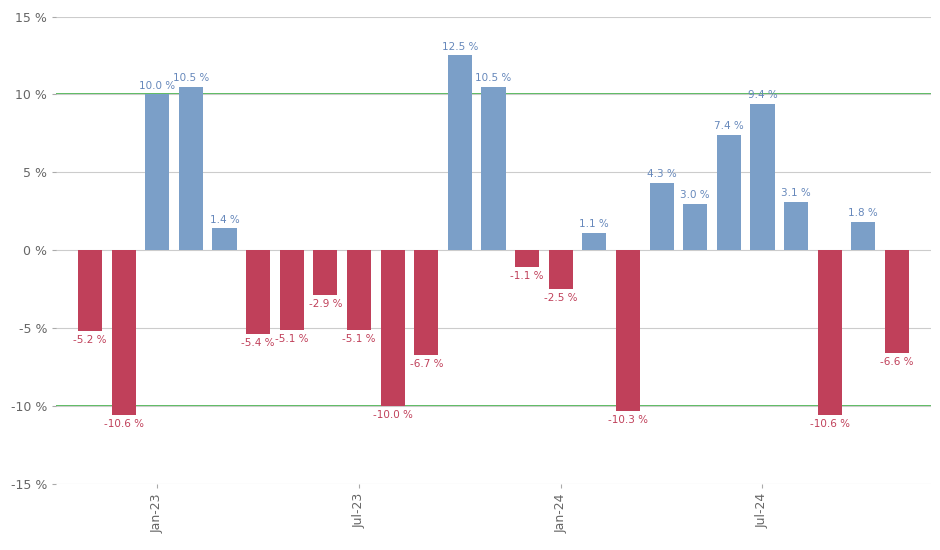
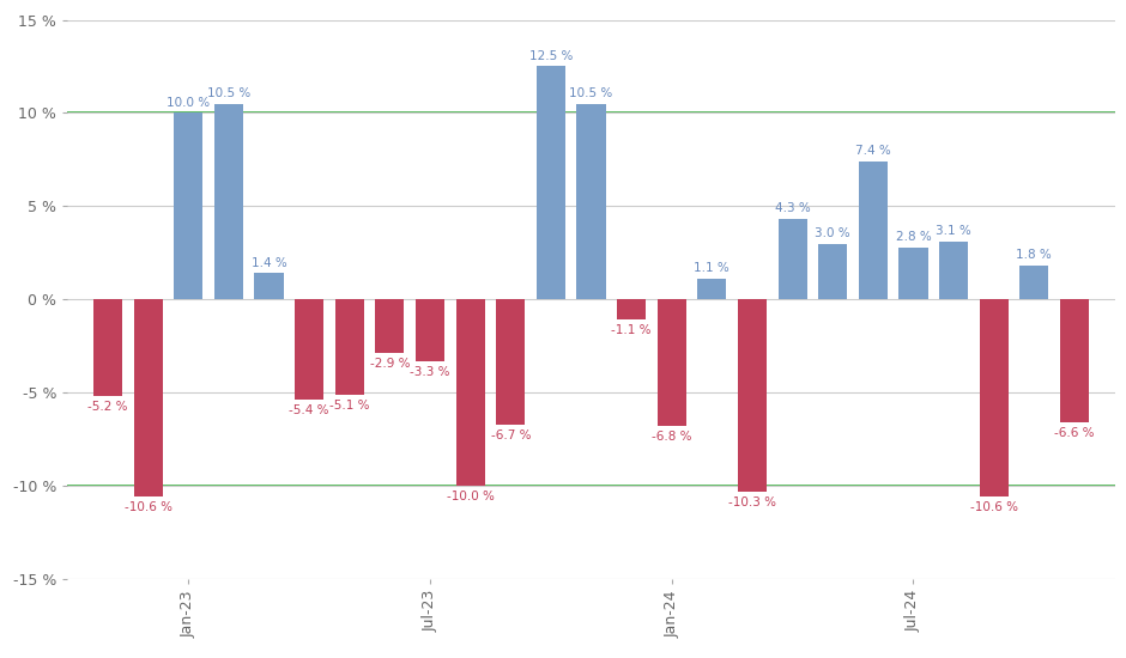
Jul-23: -5.1 -> -3.3
Jan-24: -2.5 -> -6.8
Jul-24: 9.4 -> 2.8
